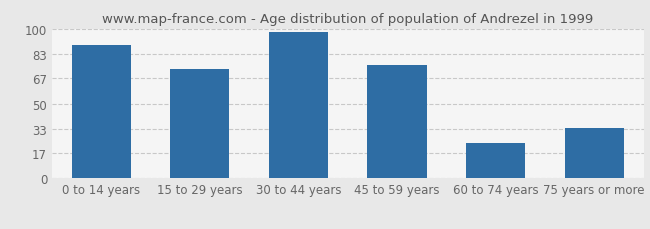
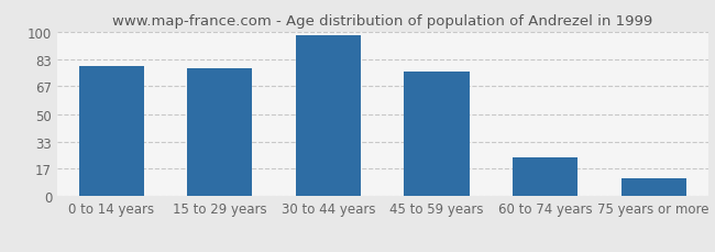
0 to 14 years: 89 -> 79
15 to 29 years: 73 -> 78
75 years or more: 34 -> 11
